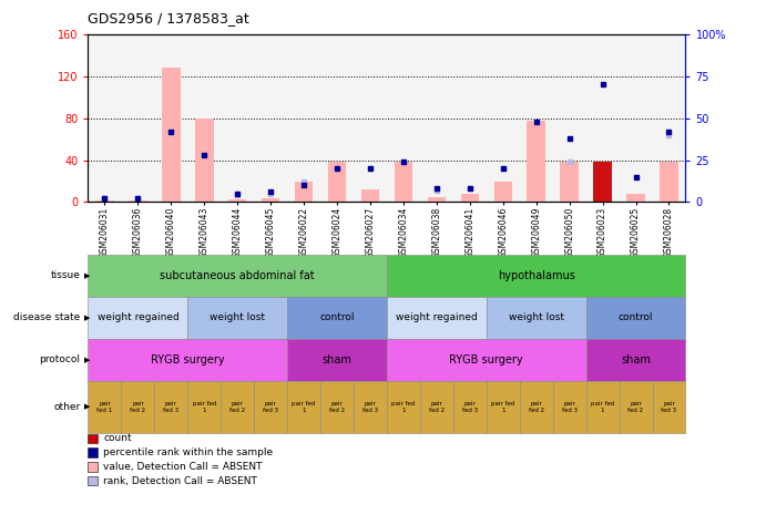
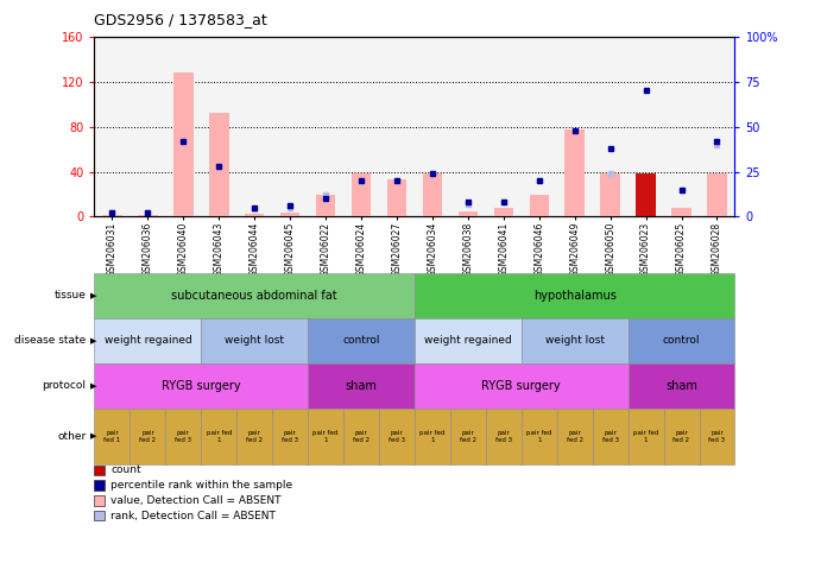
GSM206043: 80 -> 92
GSM206027: 12 -> 33
